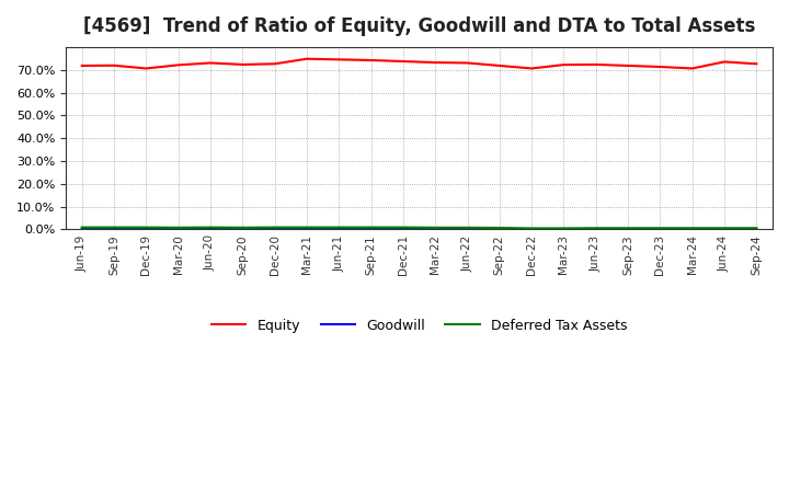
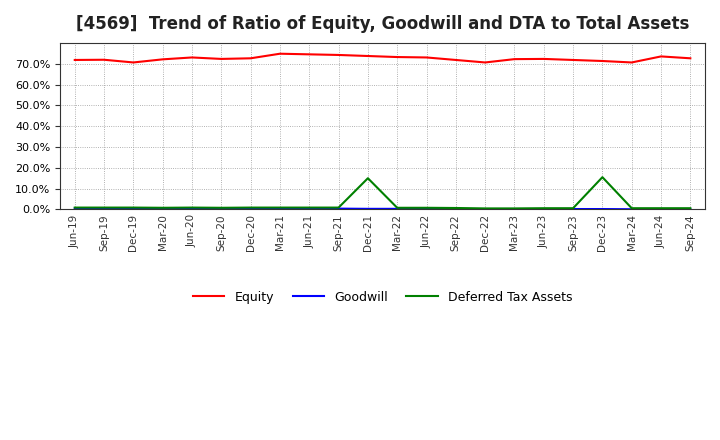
Deferred Tax Assets/Dec-21: 0.9% -> 15.0%
Deferred Tax Assets/Dec-23: 0.6% -> 15.5%
